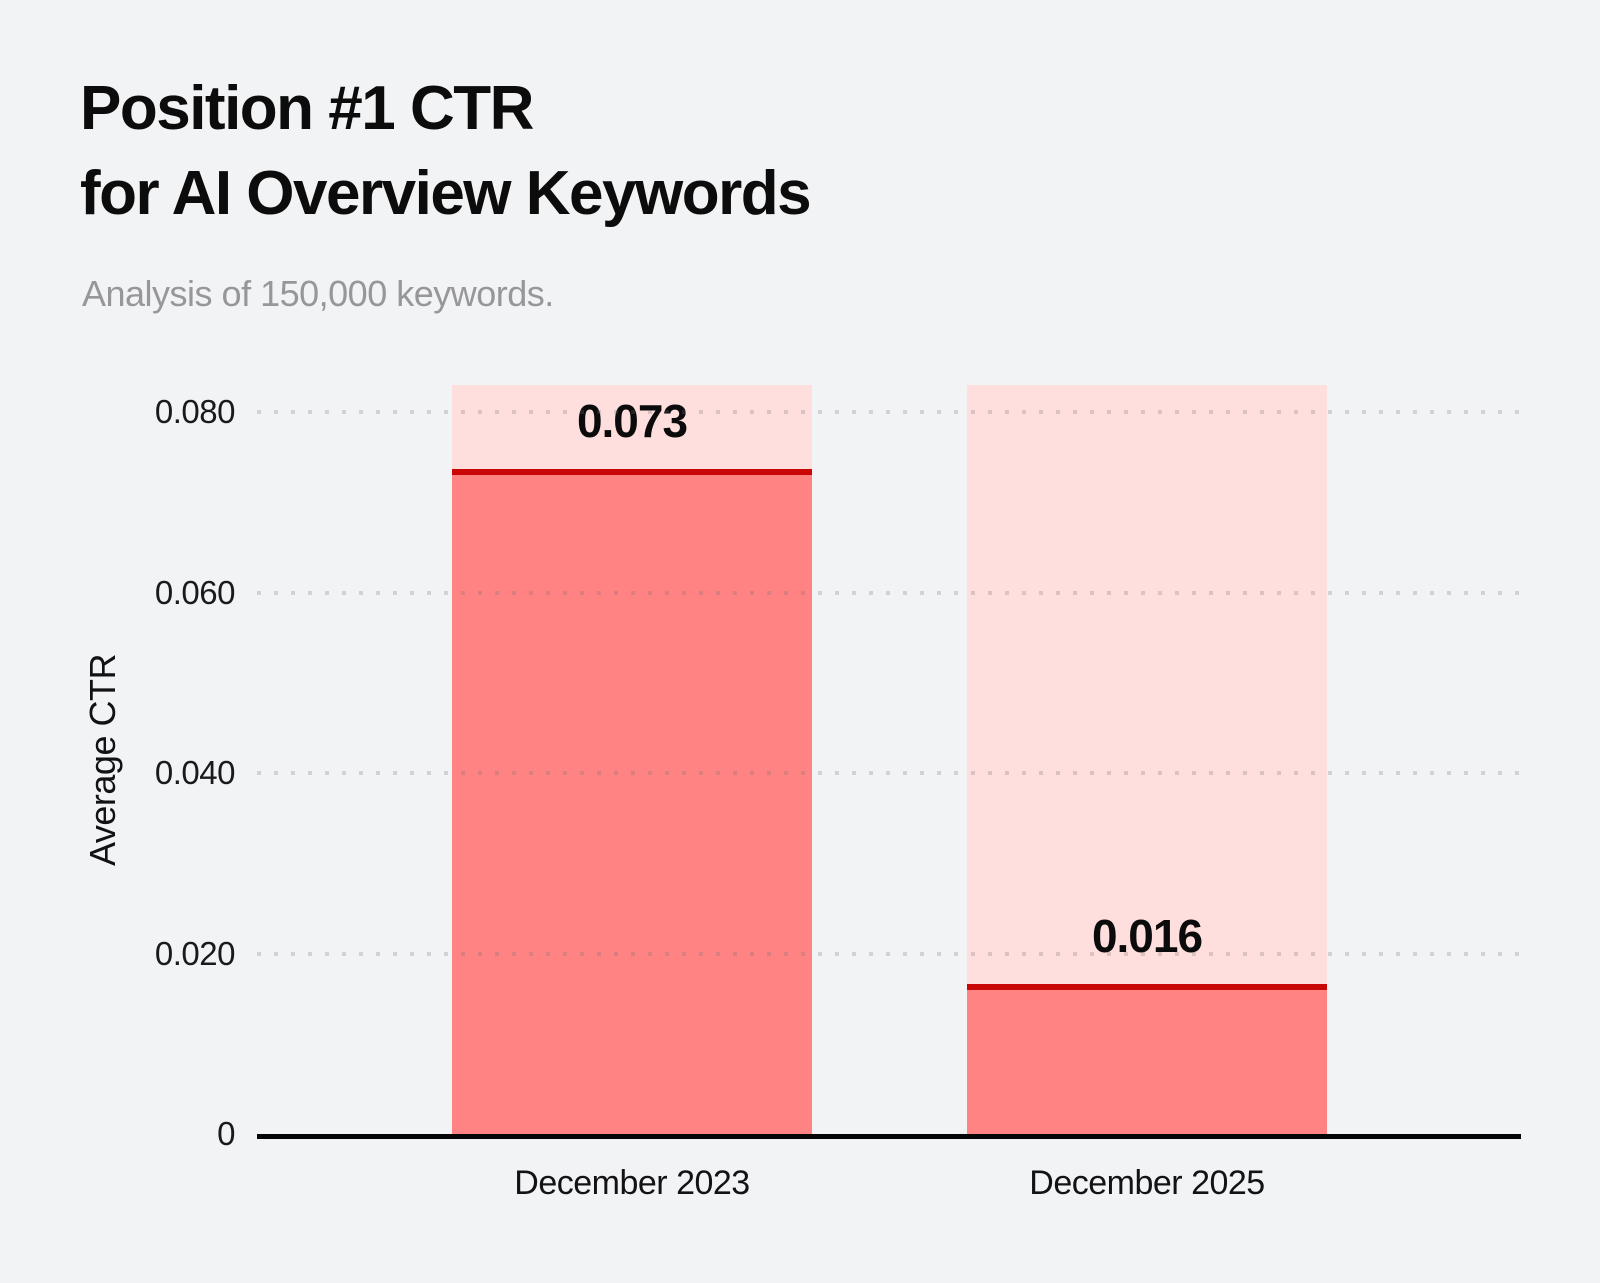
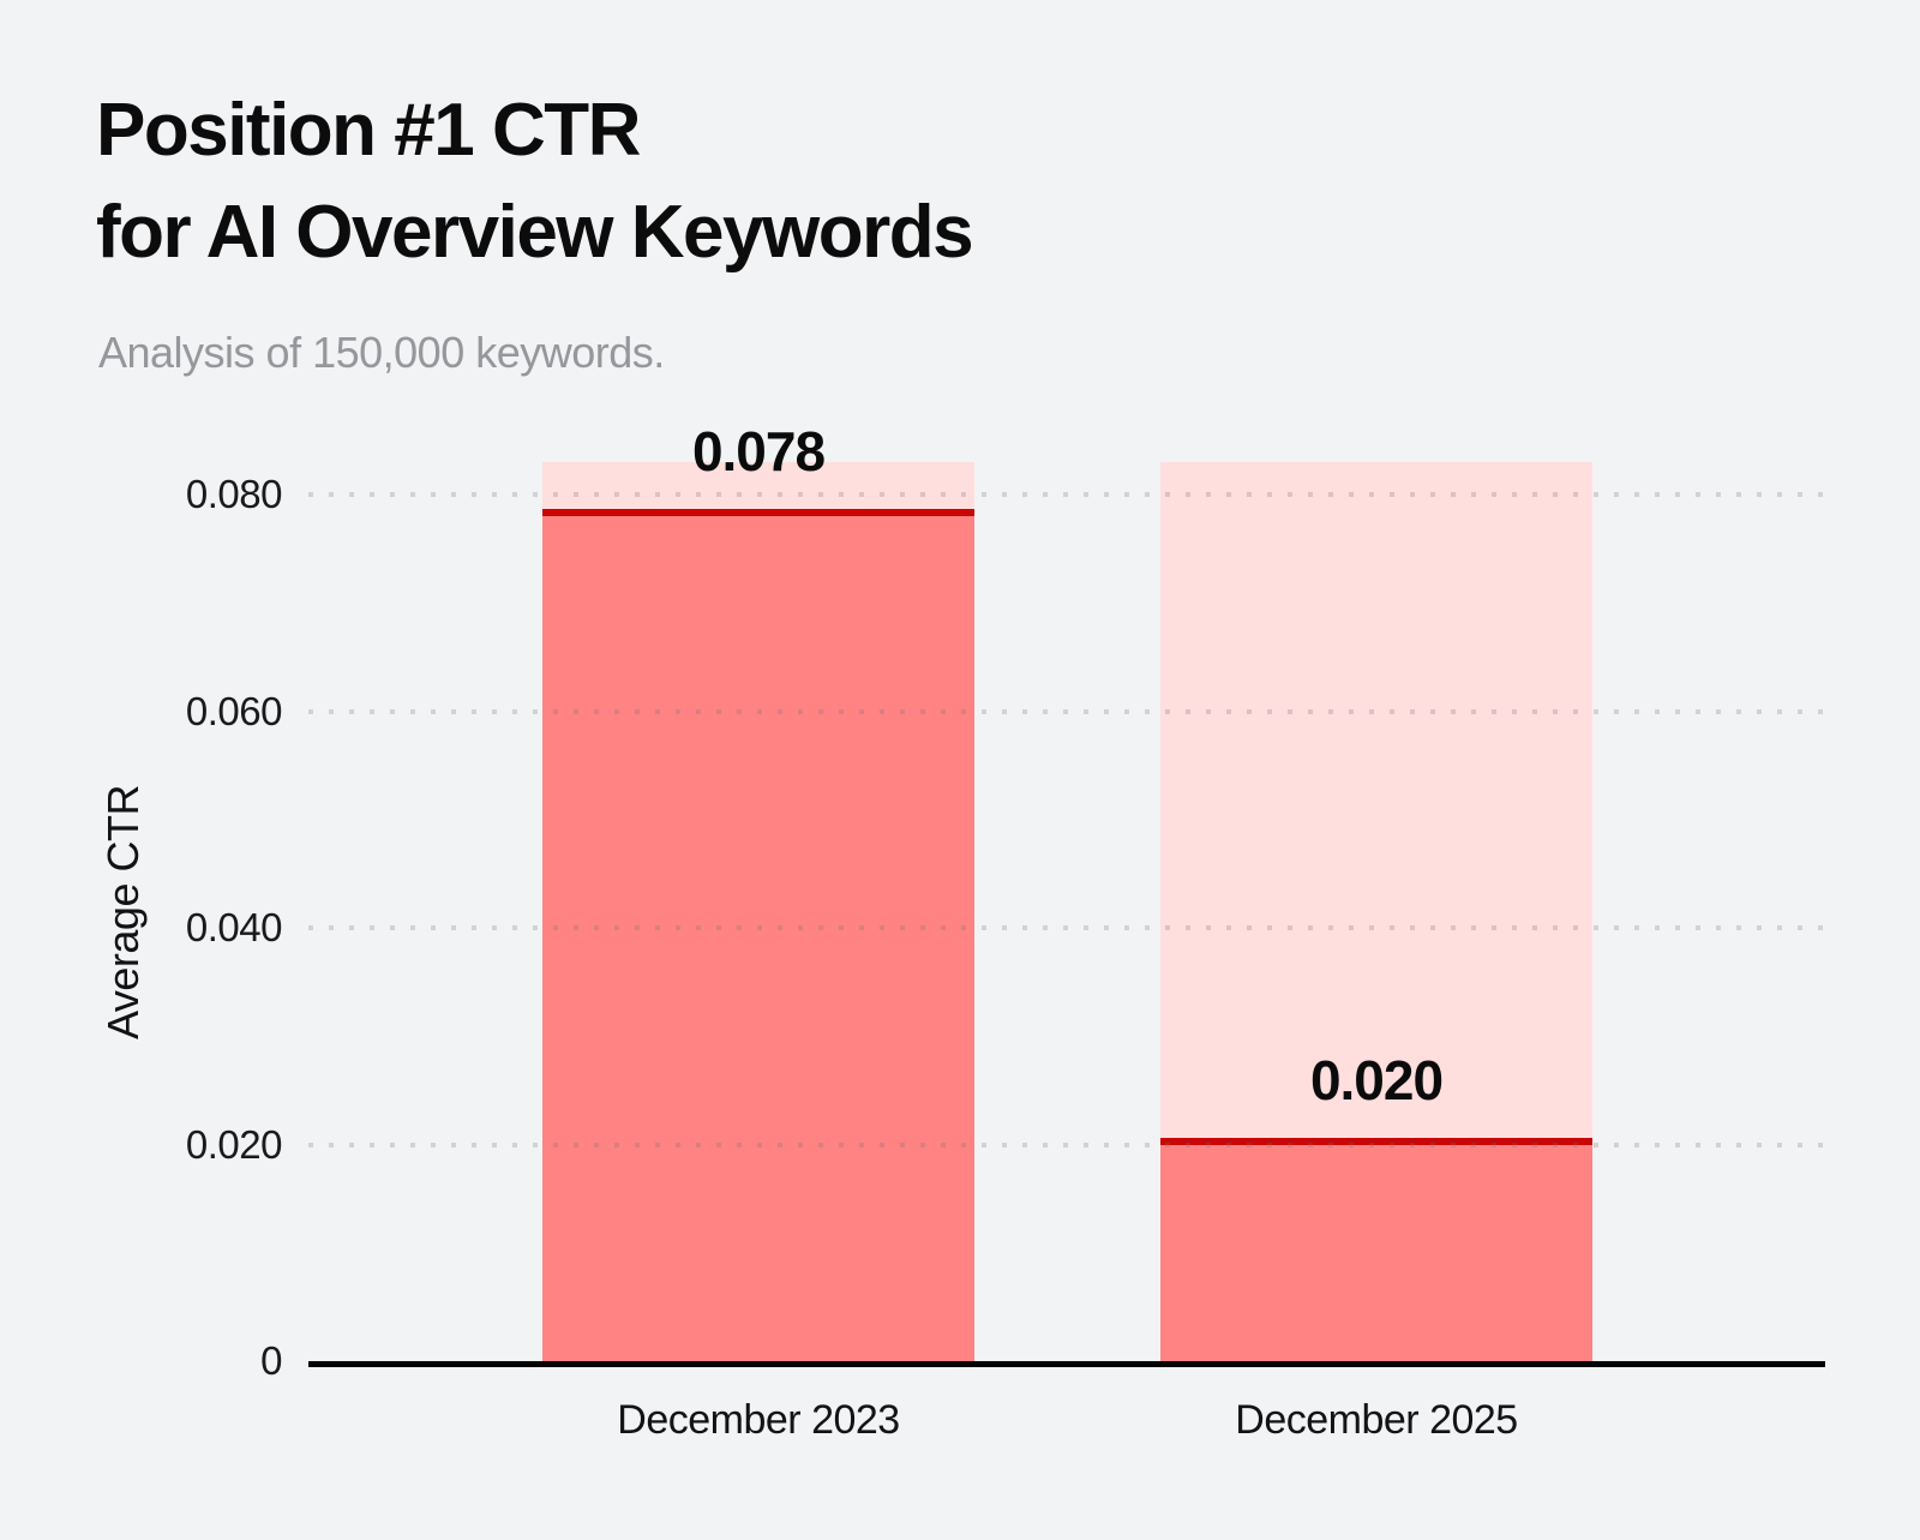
December 2023: 0.073 -> 0.078
December 2025: 0.016 -> 0.020
